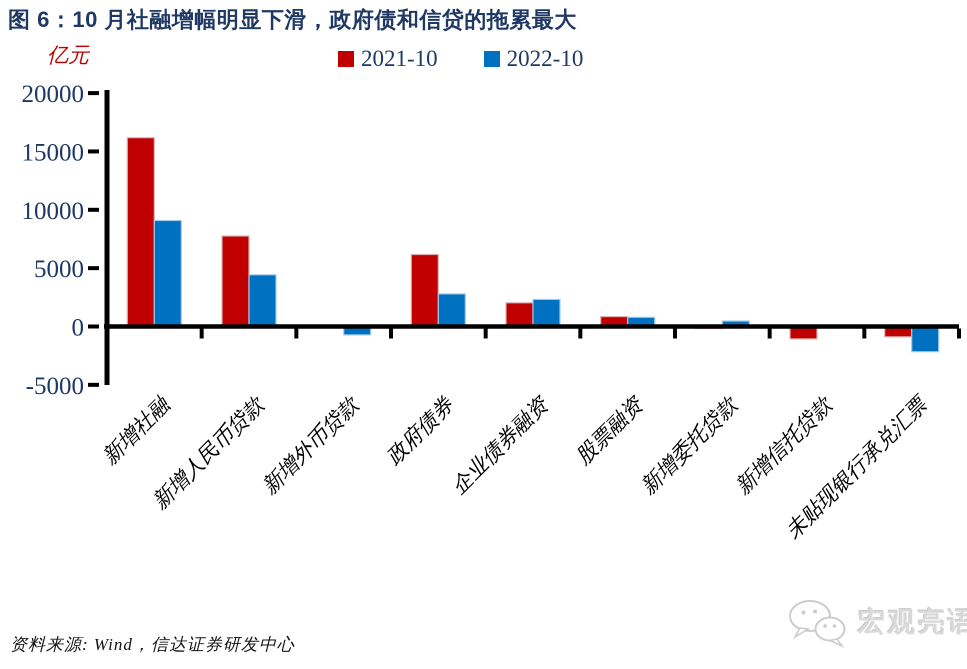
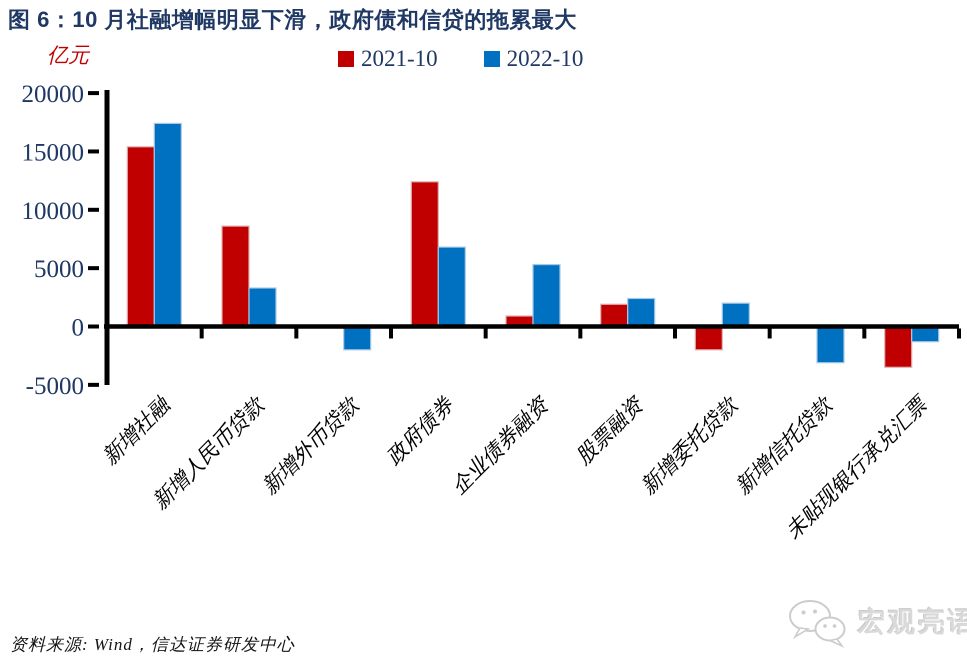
2021-10/新增社融: 16200 -> 15400
2022-10/新增社融: 9100 -> 17400
2021-10/新增人民币贷款: 7800 -> 8600
2022-10/新增人民币贷款: 4400 -> 3300
2022-10/新增外币贷款: -700 -> -2000
2021-10/政府债券: 6200 -> 12400
2022-10/政府债券: 2800 -> 6800
2021-10/企业债券融资: 2000 -> 900
2022-10/企业债券融资: 2300 -> 5300
2021-10/股票融资: 800 -> 1900
2022-10/股票融资: 800 -> 2400
2021-10/新增委托贷款: -200 -> -2000
2022-10/新增委托贷款: 500 -> 2000
2021-10/新增信托贷款: -1100 -> -100
2022-10/新增信托贷款: -100 -> -3100
2021-10/未贴现银行承兑汇票: -900 -> -3500
2022-10/未贴现银行承兑汇票: -2200 -> -1300
